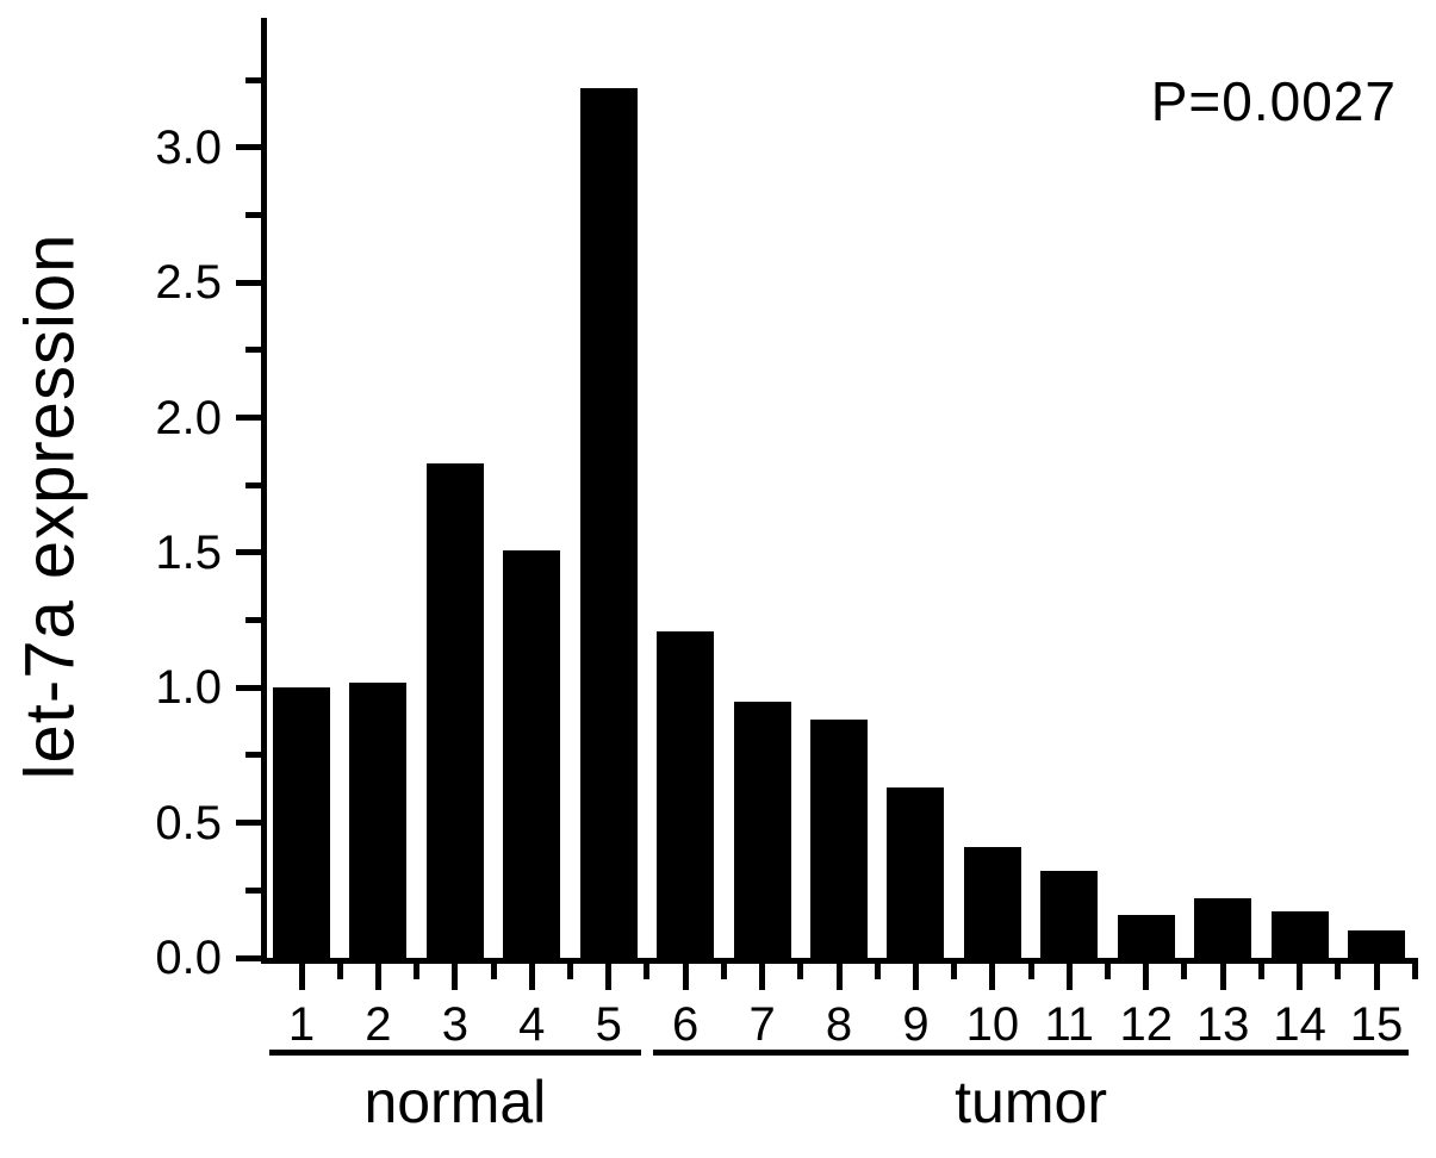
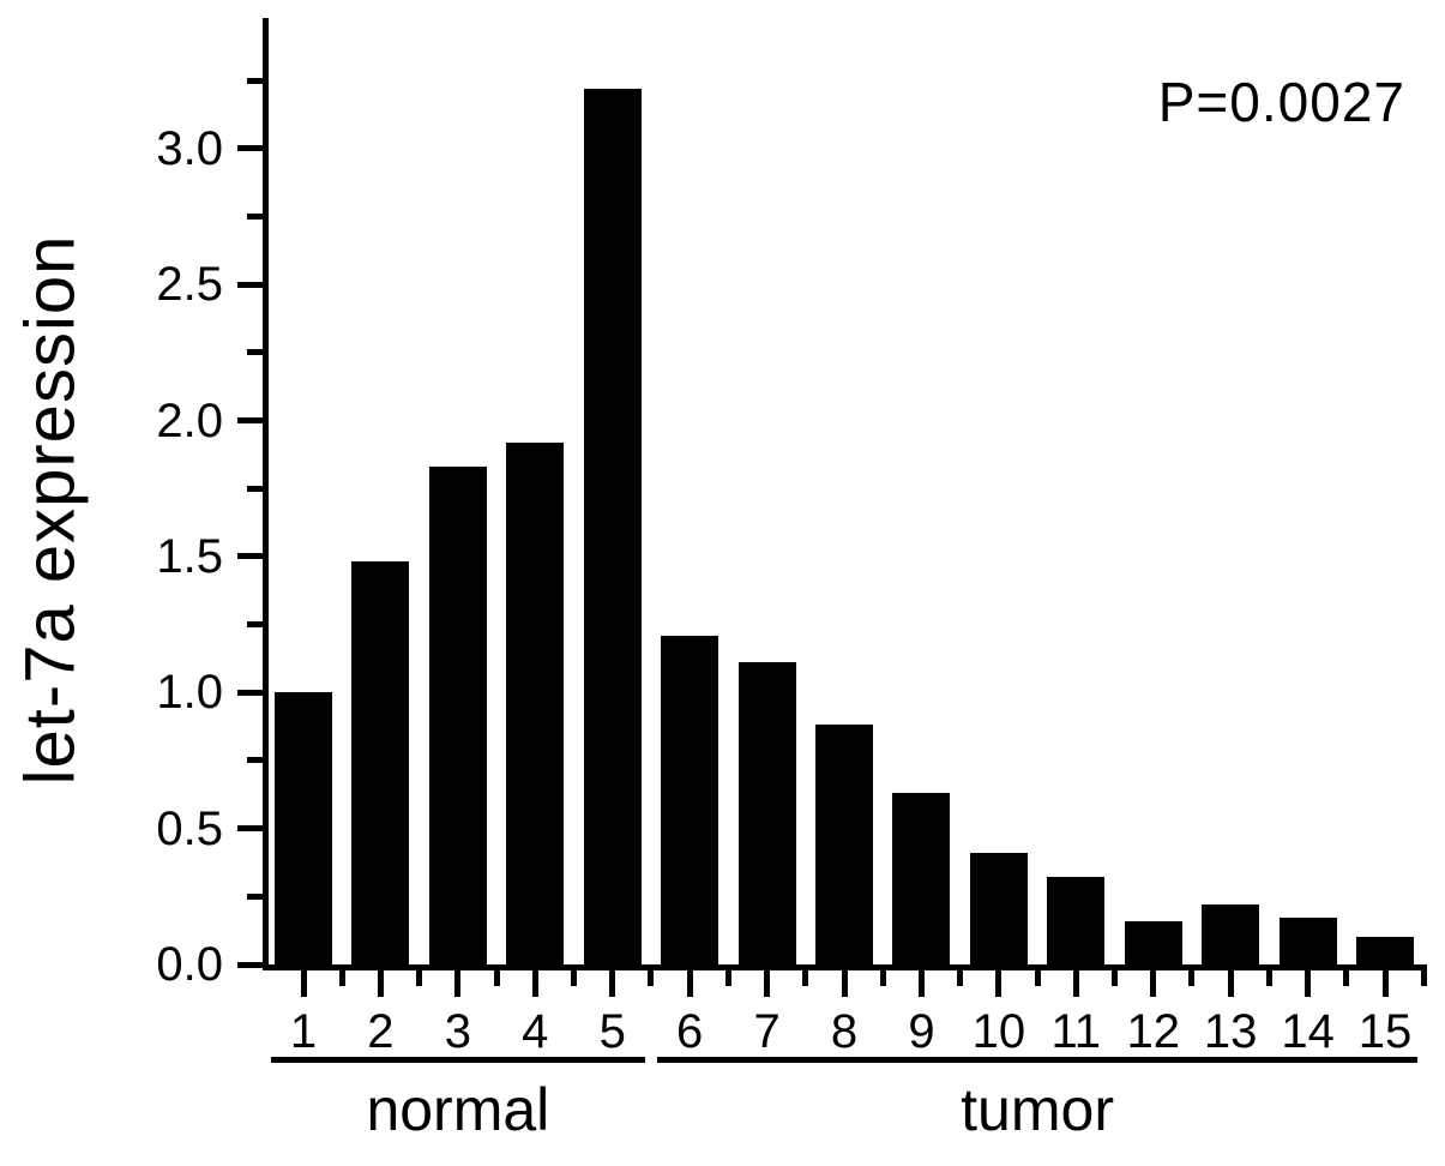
2: 1.02 -> 1.48
4: 1.51 -> 1.92
7: 0.95 -> 1.11
